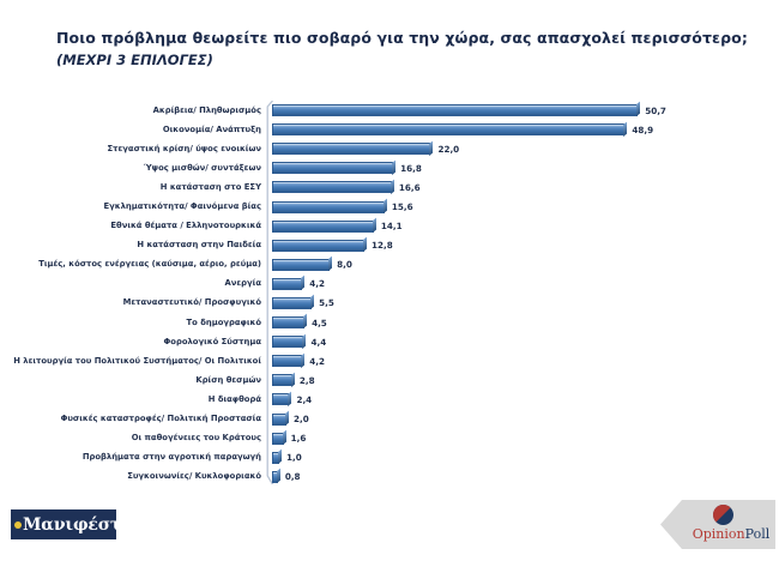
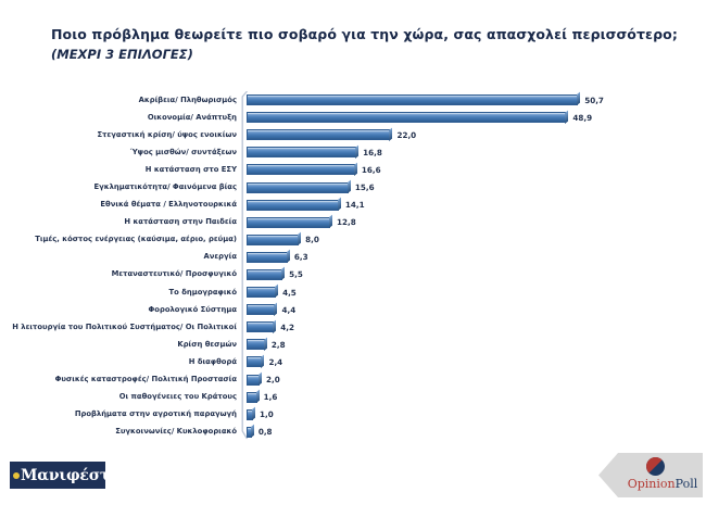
Ανεργία: 4,2 -> 6,3
